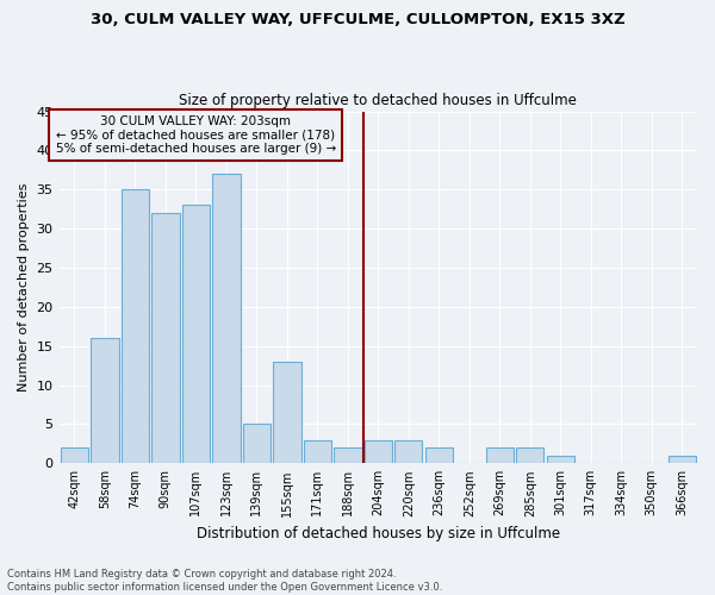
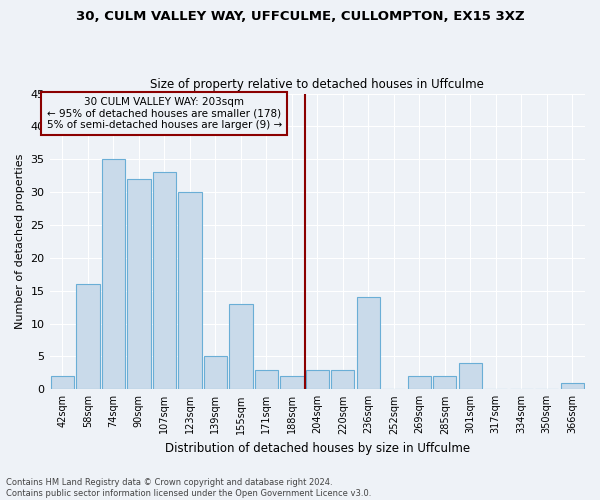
123sqm: 37 -> 30
236sqm: 2 -> 14
301sqm: 1 -> 4
